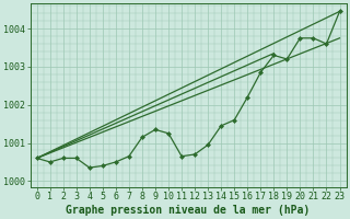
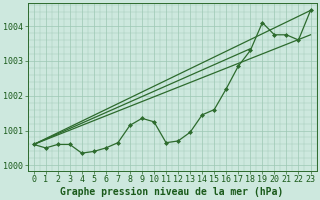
19: 1003.20 -> 1004.10
